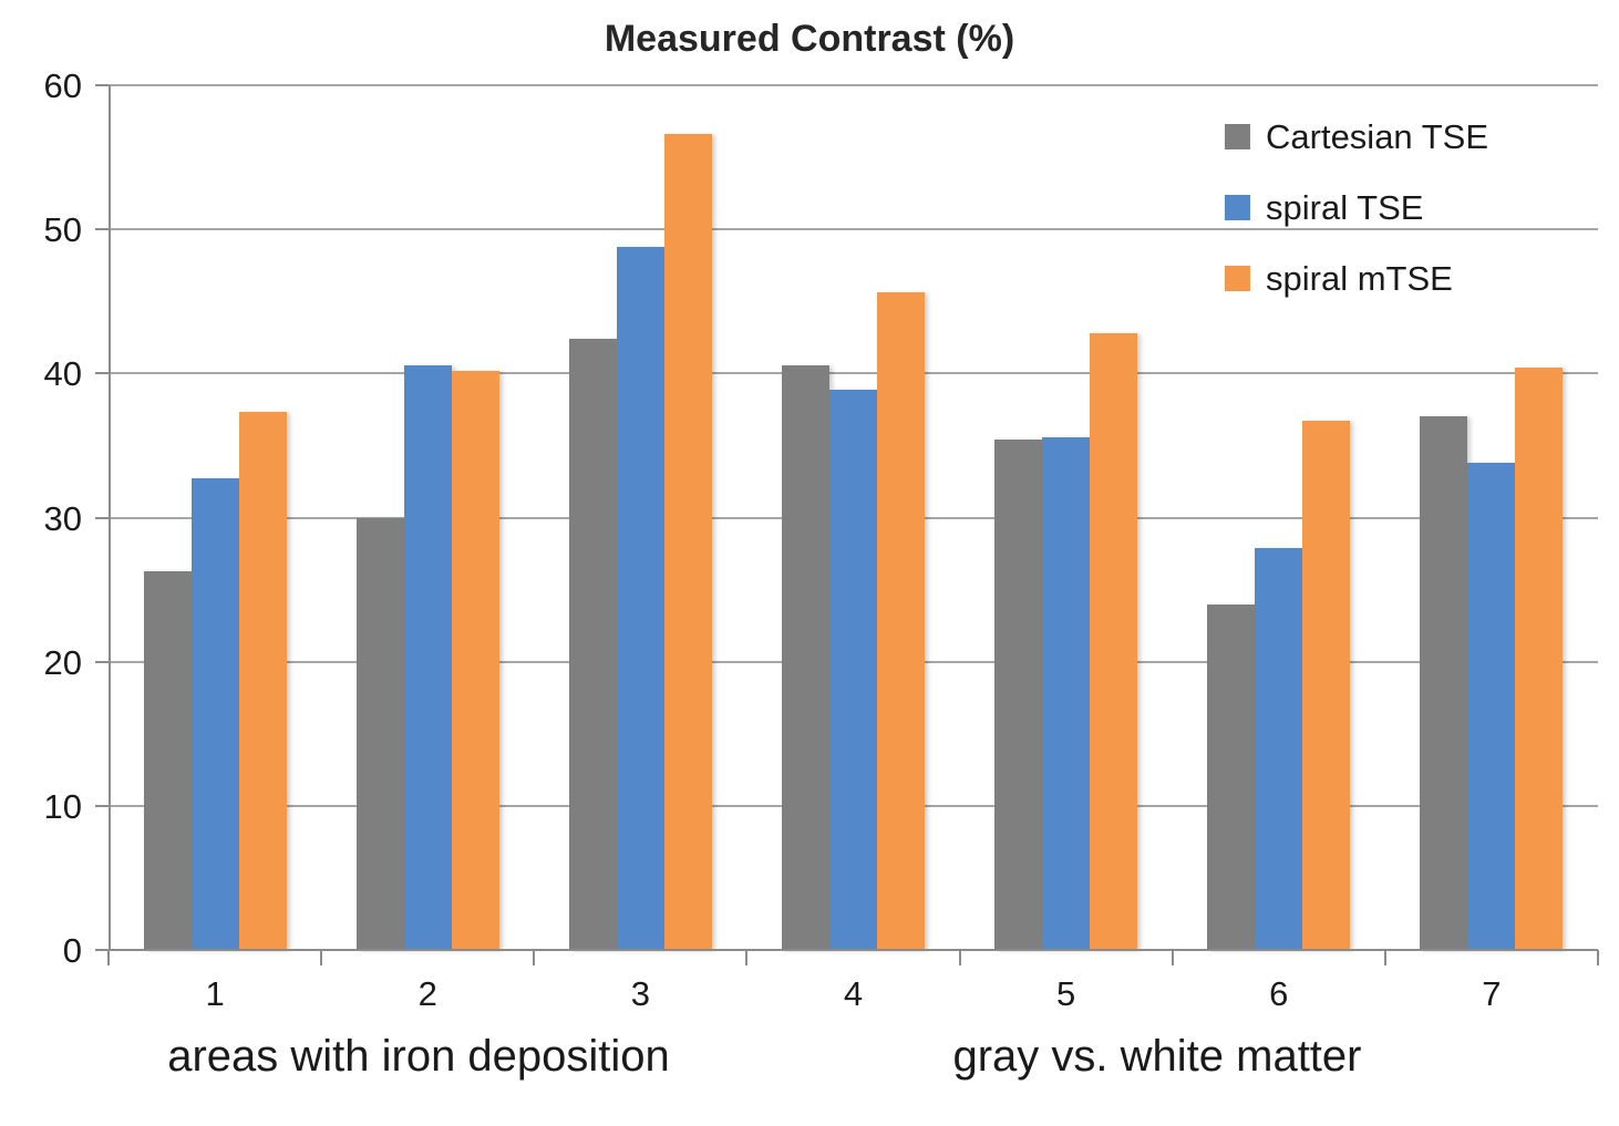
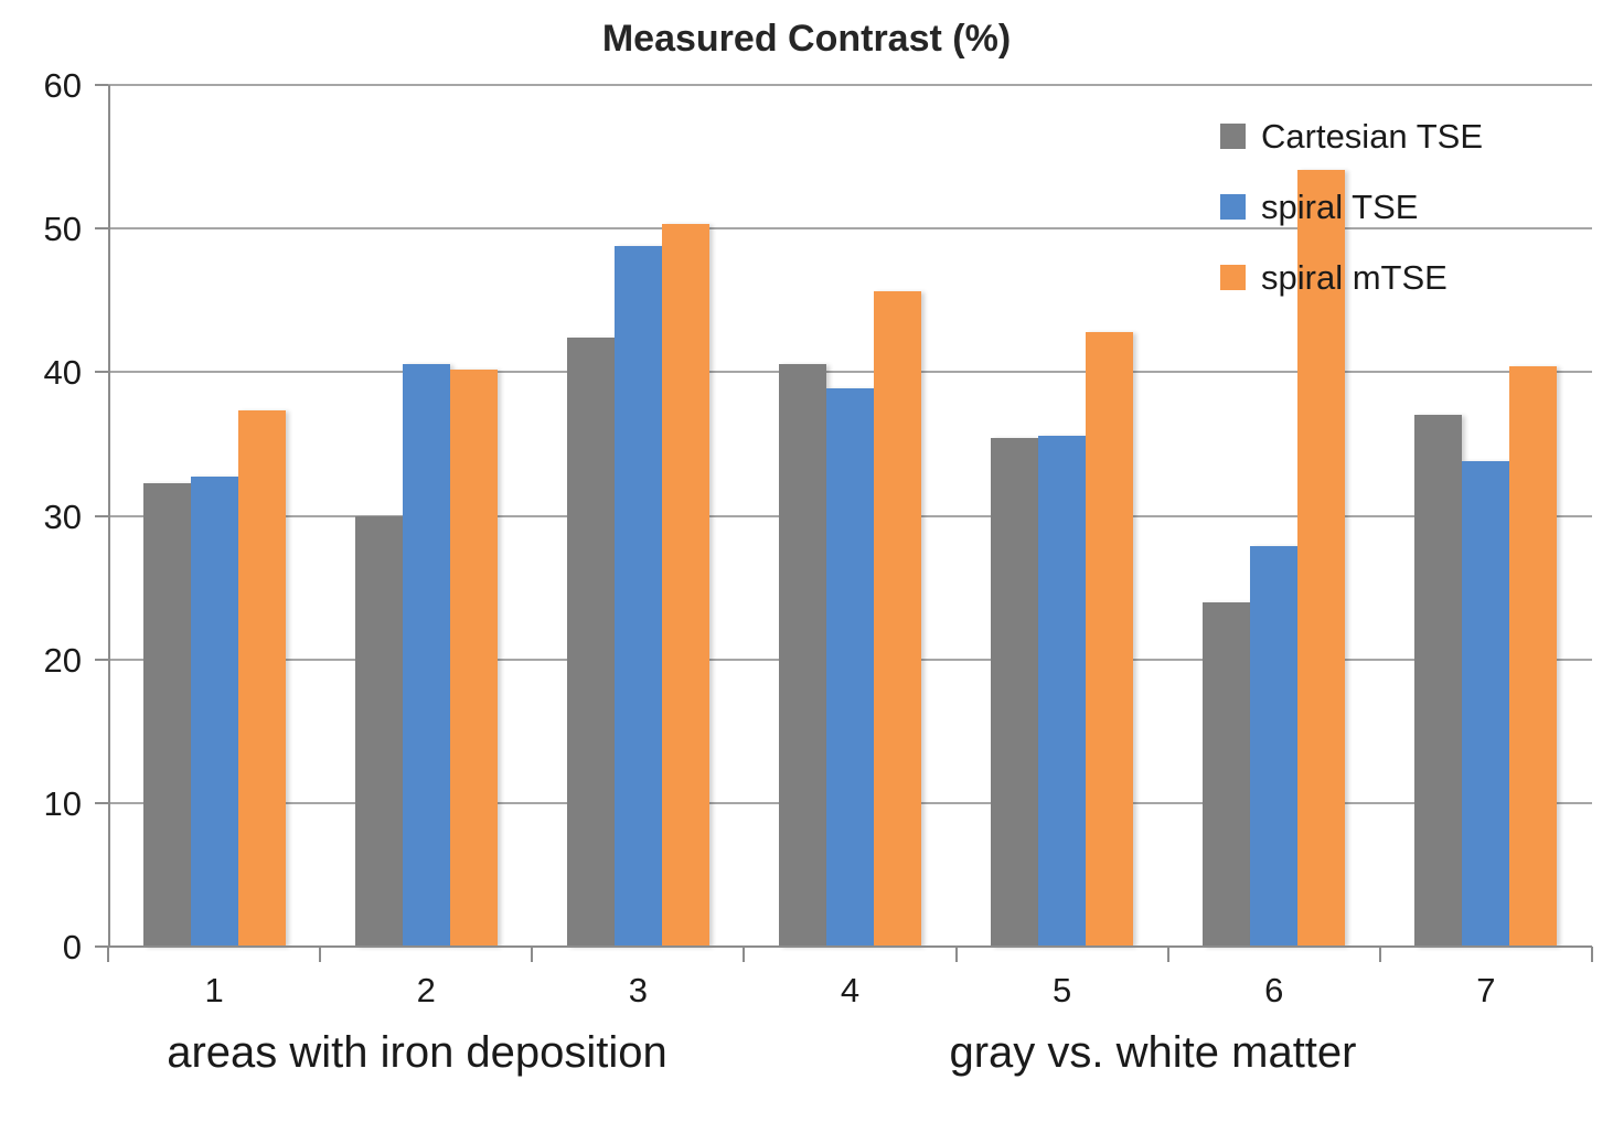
Cartesian TSE/1: 26.3 -> 32.3
spiral mTSE/3: 56.6 -> 50.3
spiral mTSE/6: 36.7 -> 54.1
